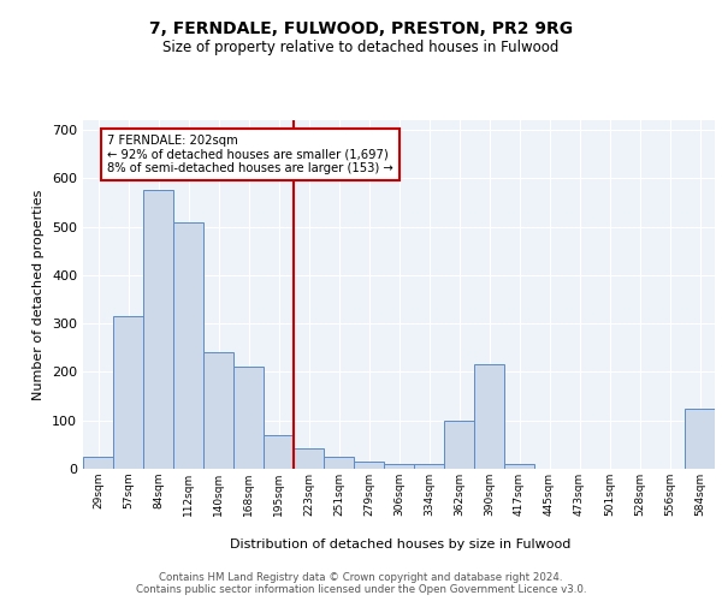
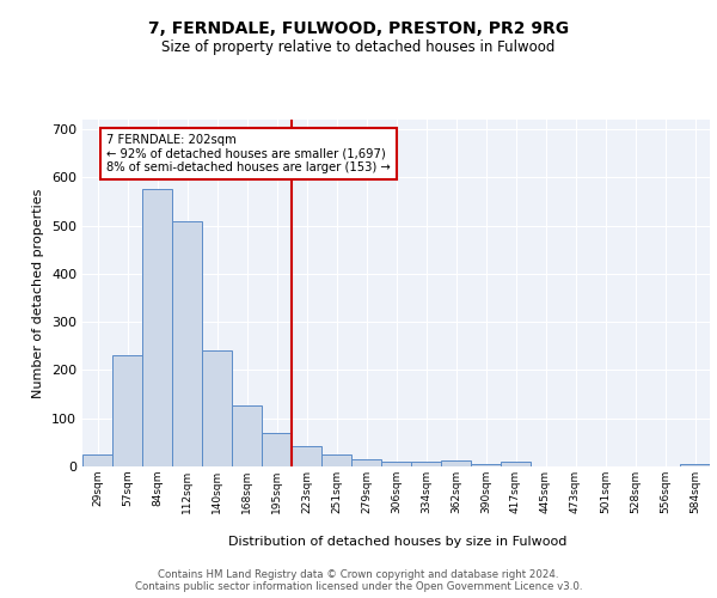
57sqm: 315 -> 230
168sqm: 210 -> 127
362sqm: 100 -> 13
390sqm: 215 -> 6
584sqm: 125 -> 6
